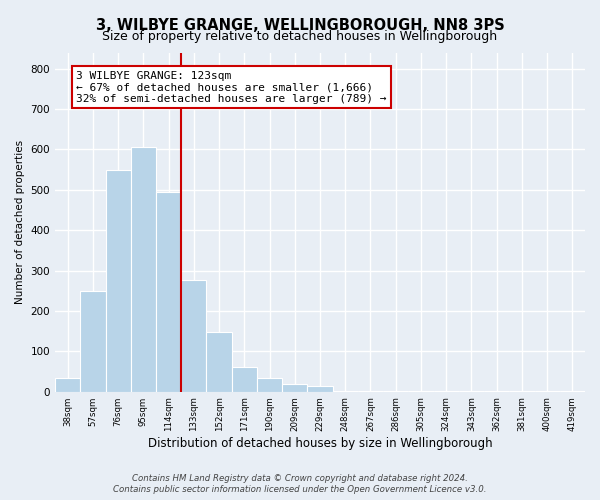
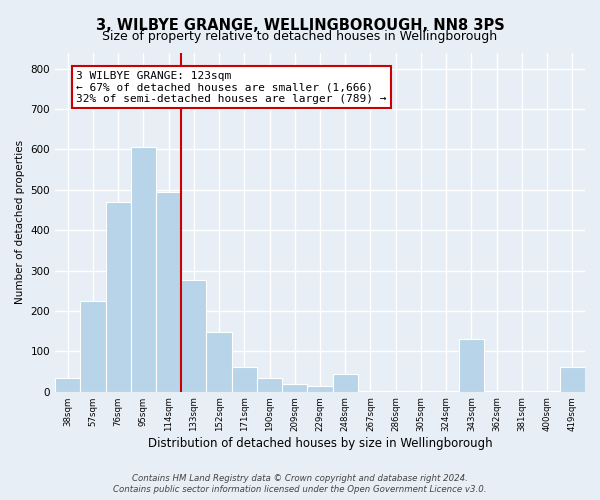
57sqm: 250 -> 225
76sqm: 550 -> 470
248sqm: 2 -> 45
343sqm: 1 -> 130
419sqm: 2 -> 60
